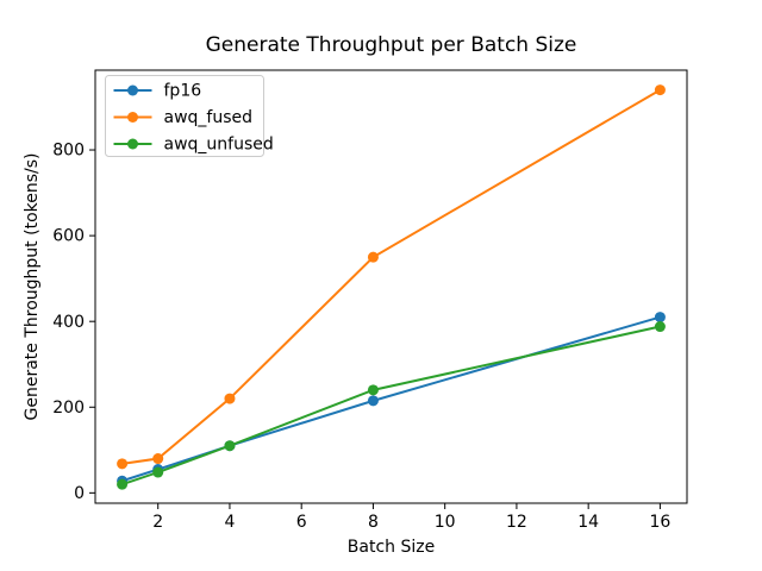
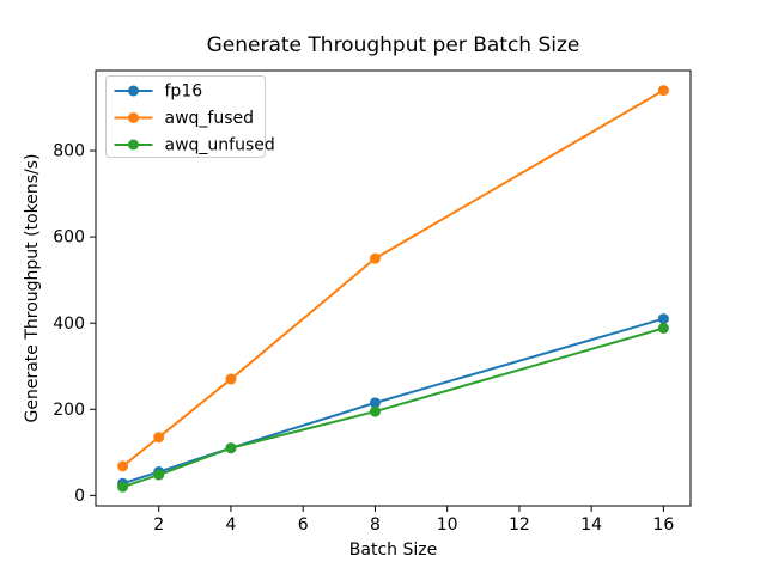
awq_fused/2: 80 -> 140
awq_fused/4: 220 -> 270
awq_unfused/8: 240 -> 200
